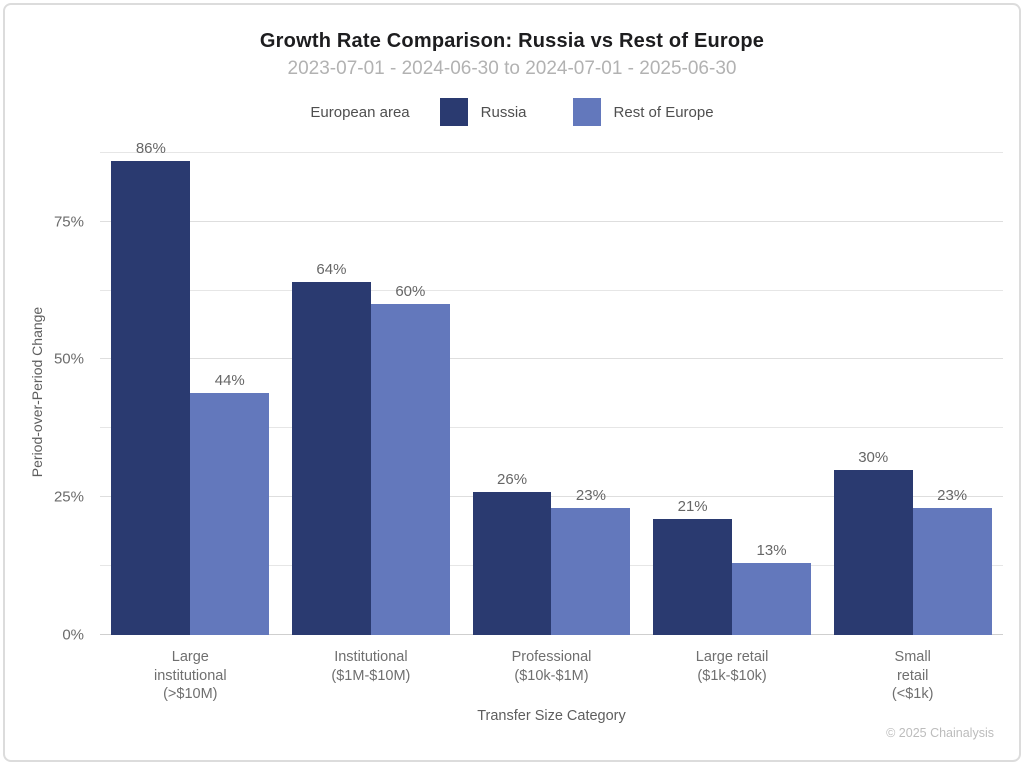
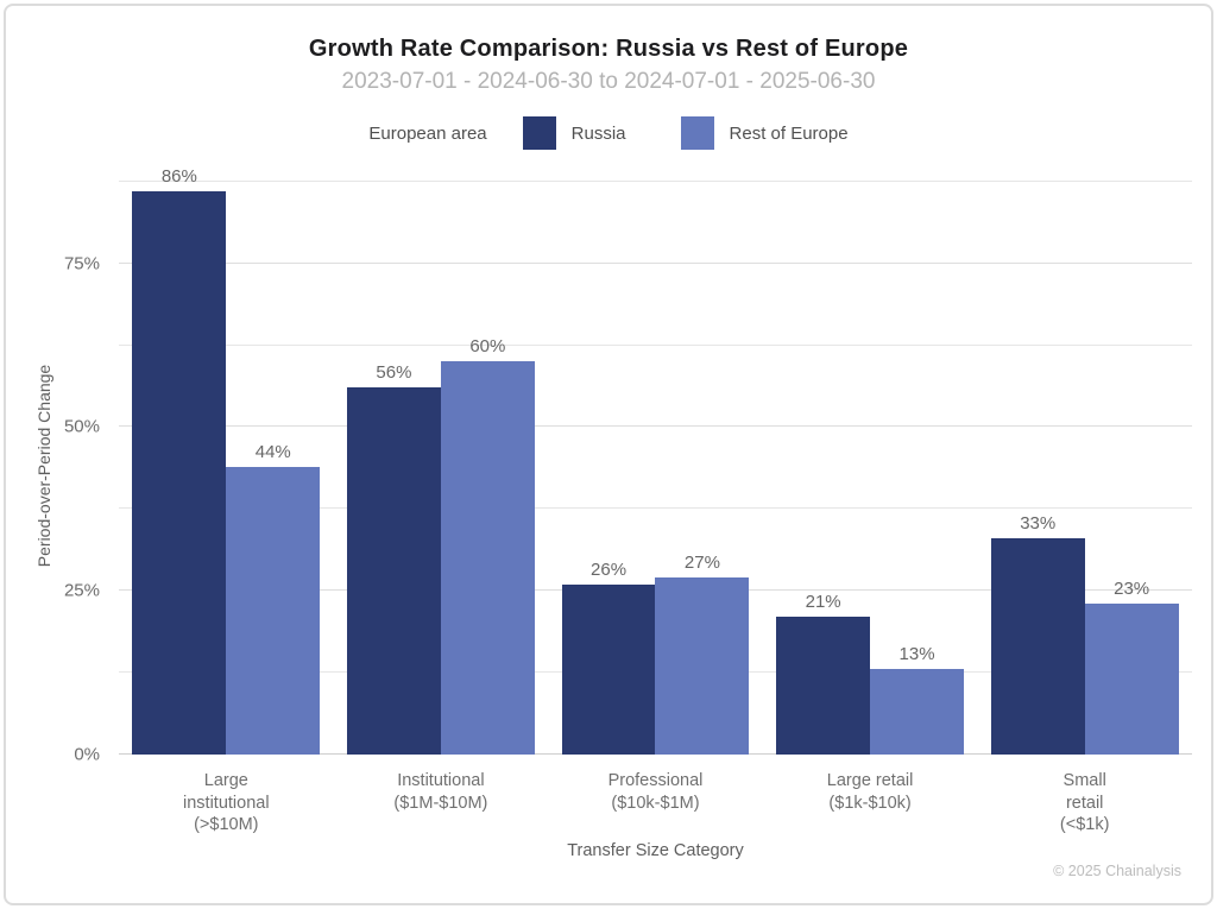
Russia/Institutional ($1M-$10M): 64% -> 56%
Rest of Europe/Professional ($10k-$1M): 23% -> 27%
Russia/Small retail (<$1k): 30% -> 33%
